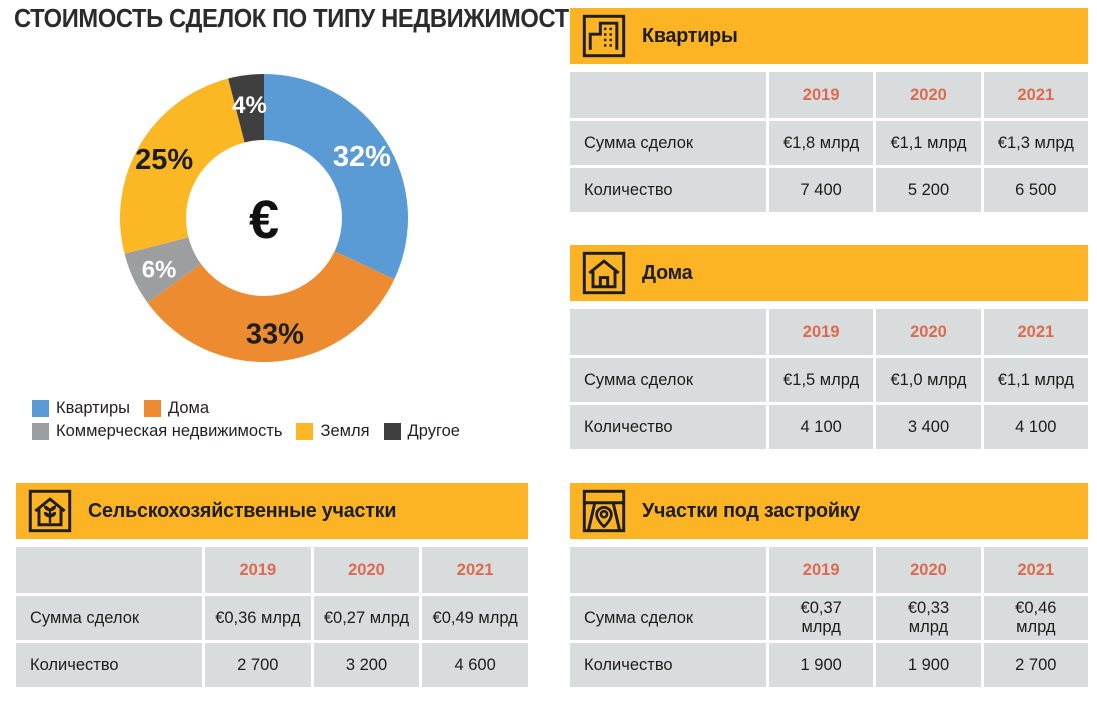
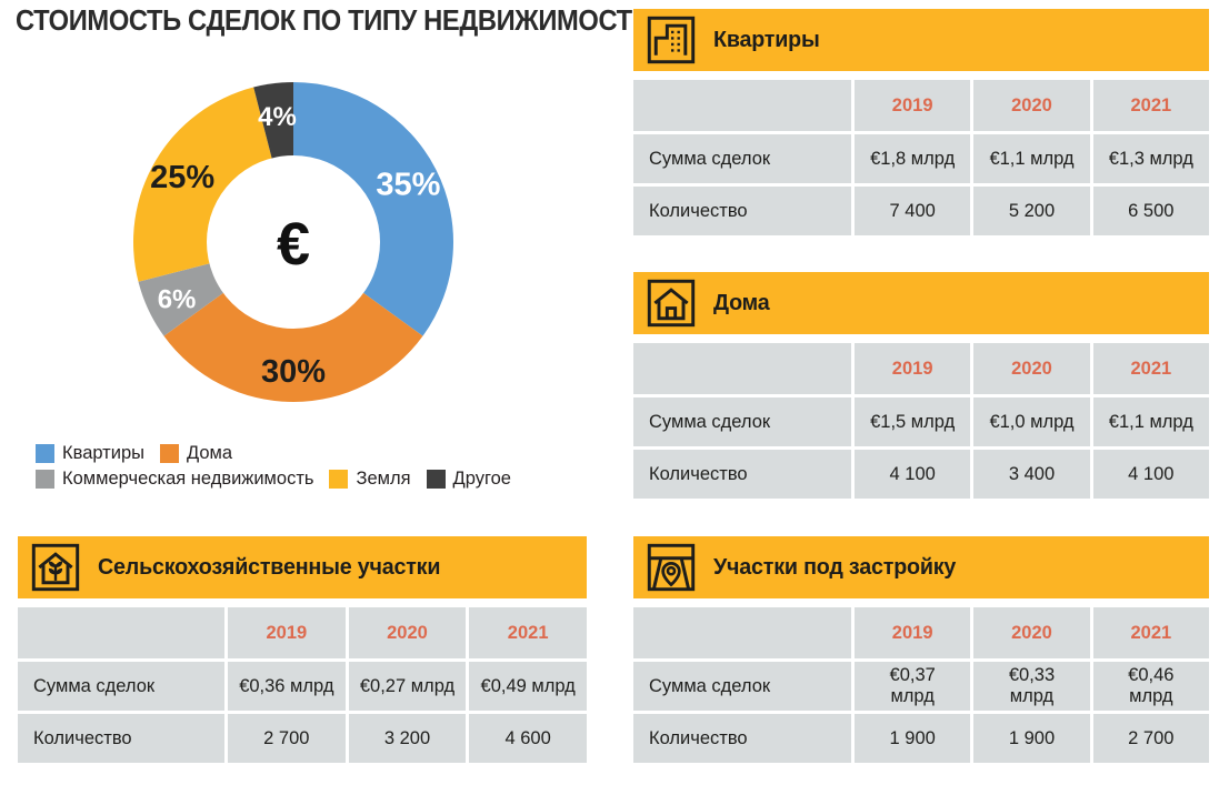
Квартиры: 32% -> 35%
Дома: 33% -> 30%
